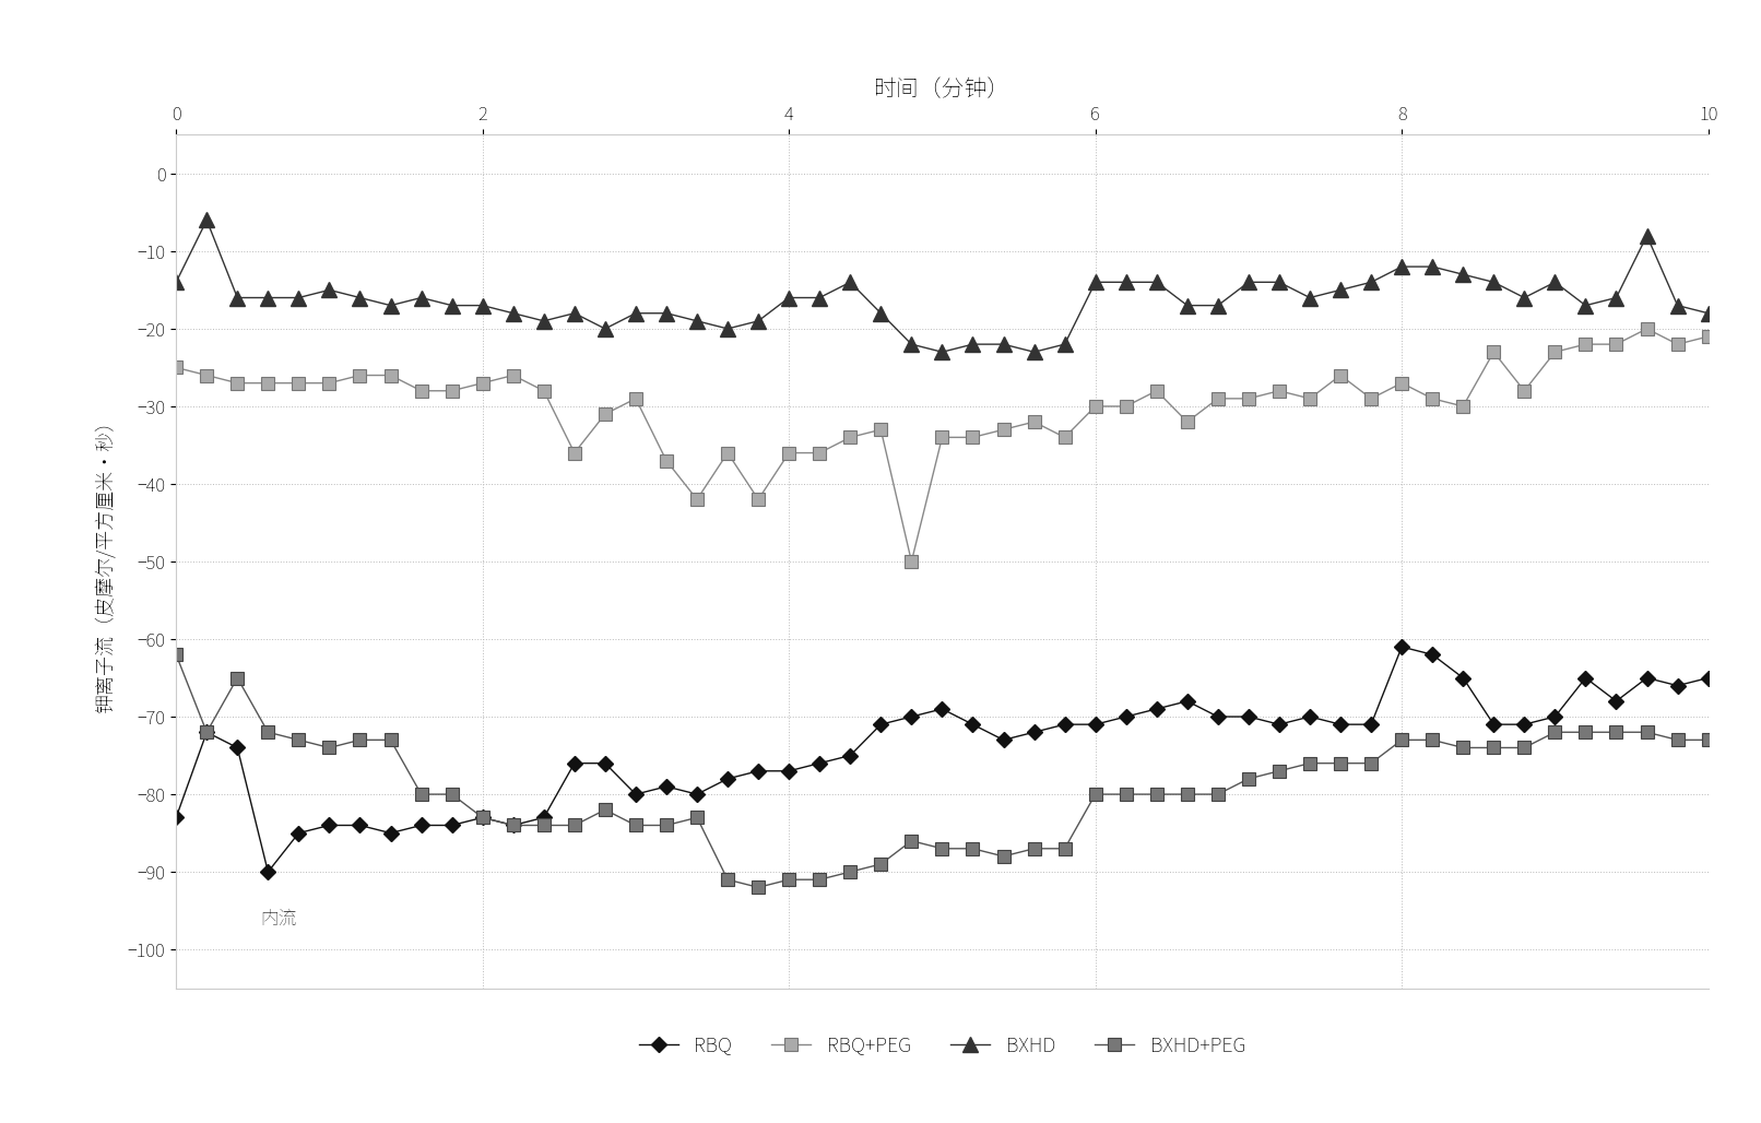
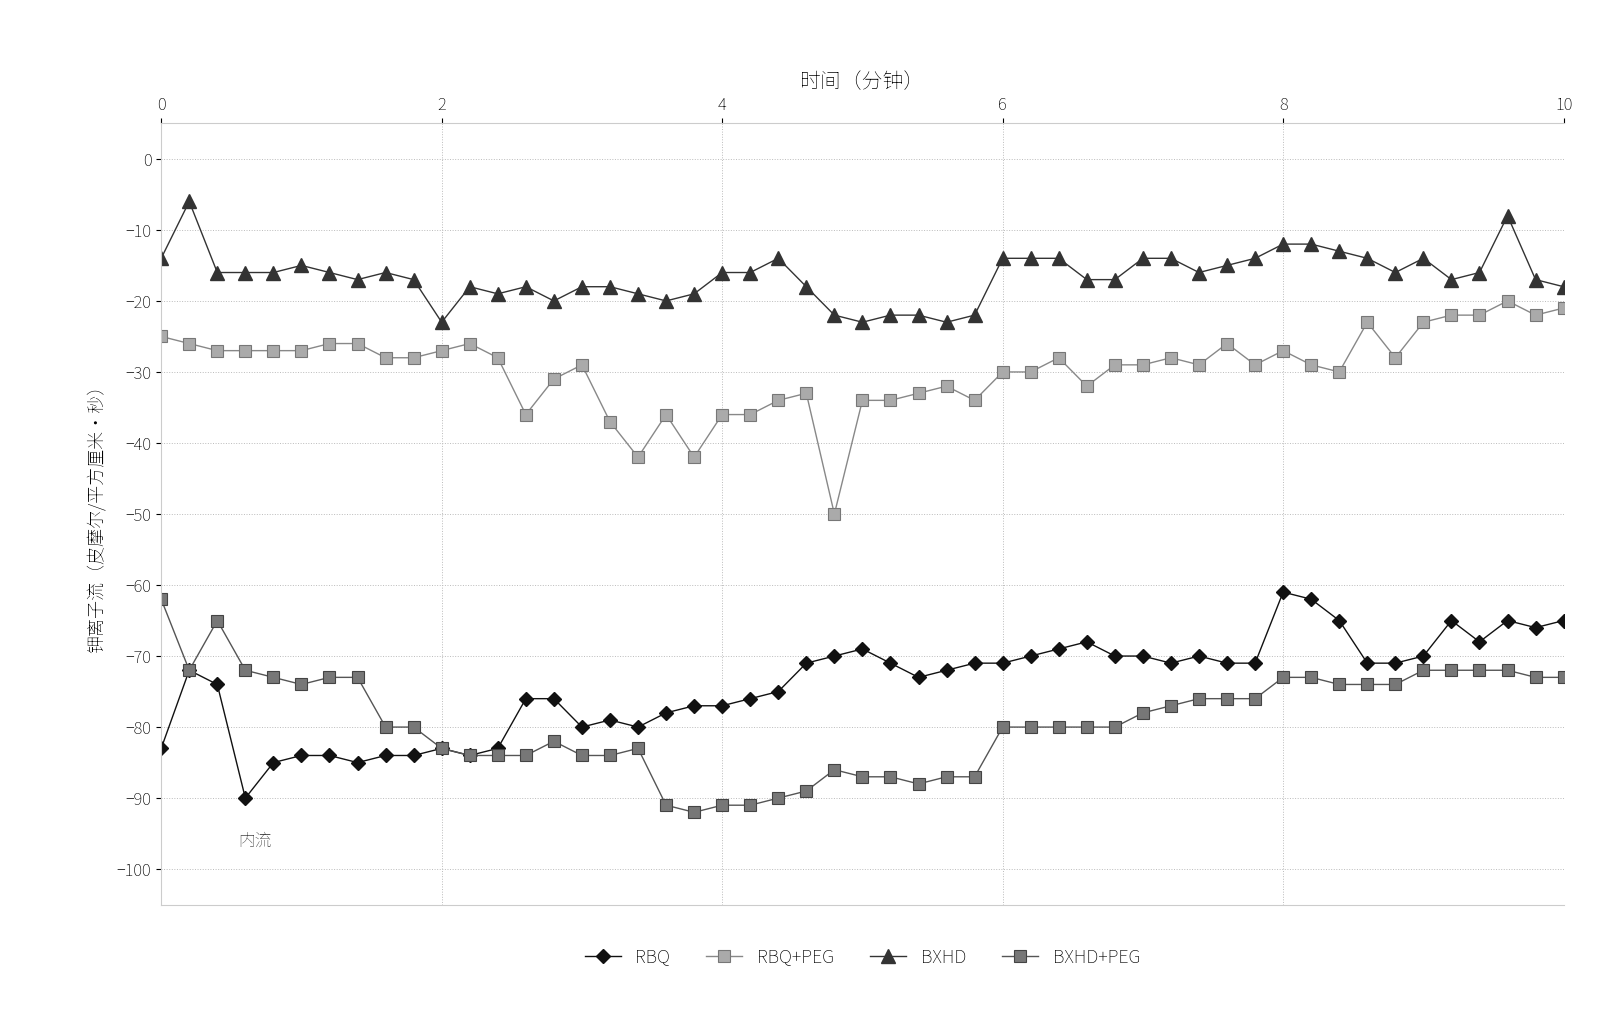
BXHD/2: -17 -> -23
